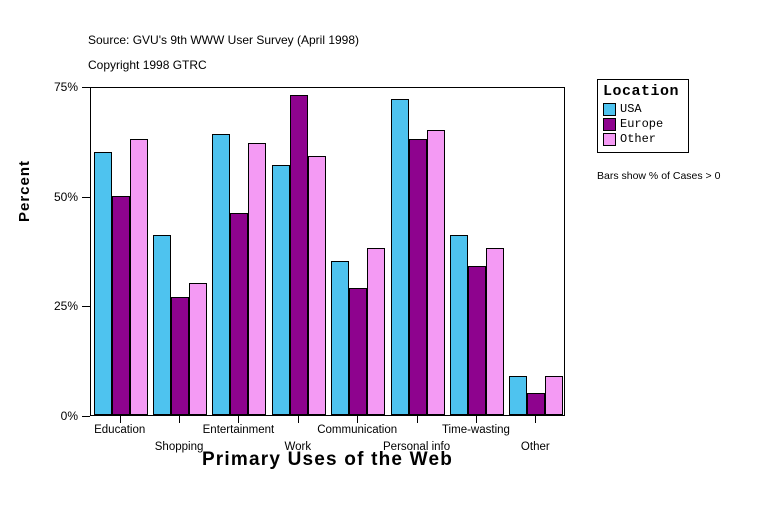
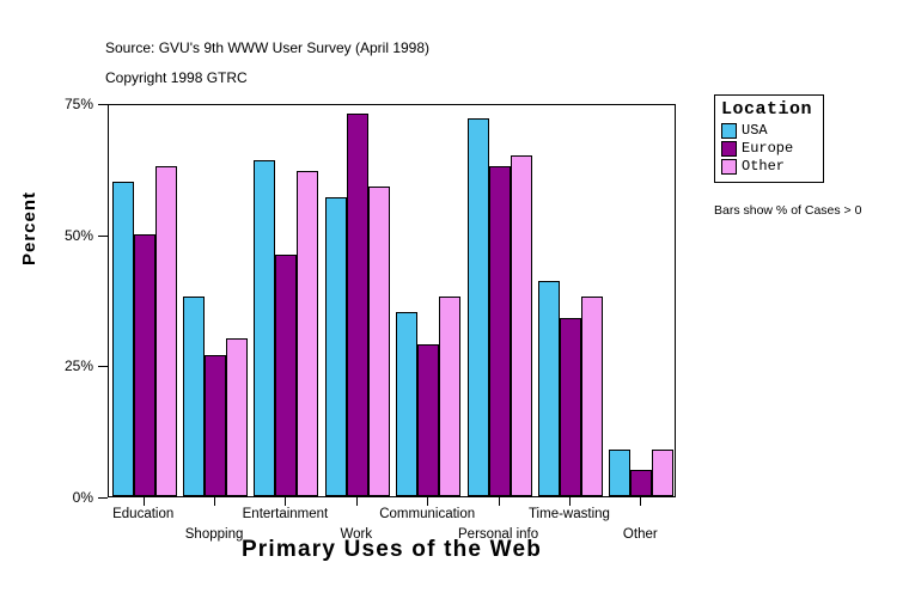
USA/Shopping: 41% -> 38%
